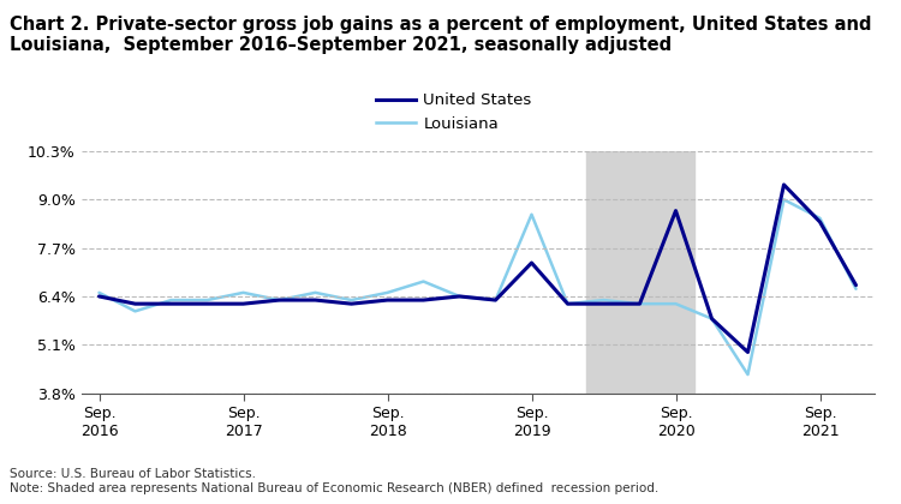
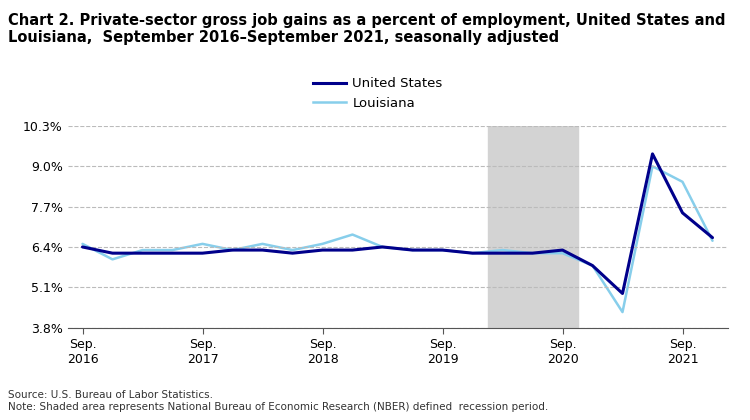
United States/Sep. 2019: 7.3% -> 6.3%
Louisiana/Sep. 2019: 8.6% -> 6.3%
United States/Sep. 2020: 8.7% -> 6.3%
United States/Sep. 2021: 8.4% -> 7.5%
